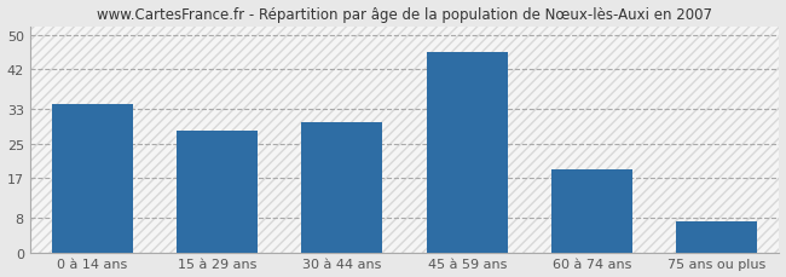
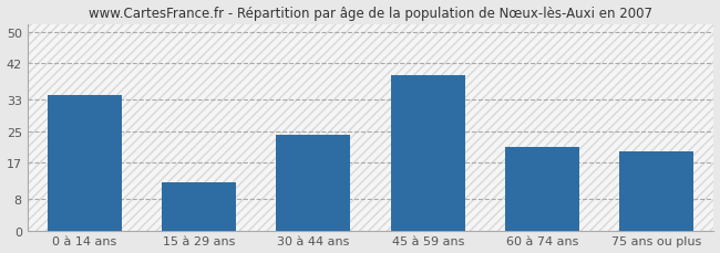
15 à 29 ans: 28 -> 12
30 à 44 ans: 30 -> 24
45 à 59 ans: 46 -> 39
60 à 74 ans: 19 -> 21
75 ans ou plus: 7 -> 20
